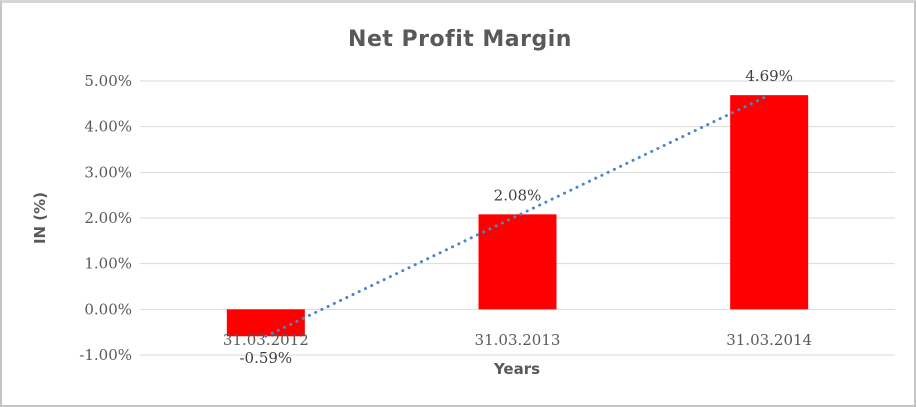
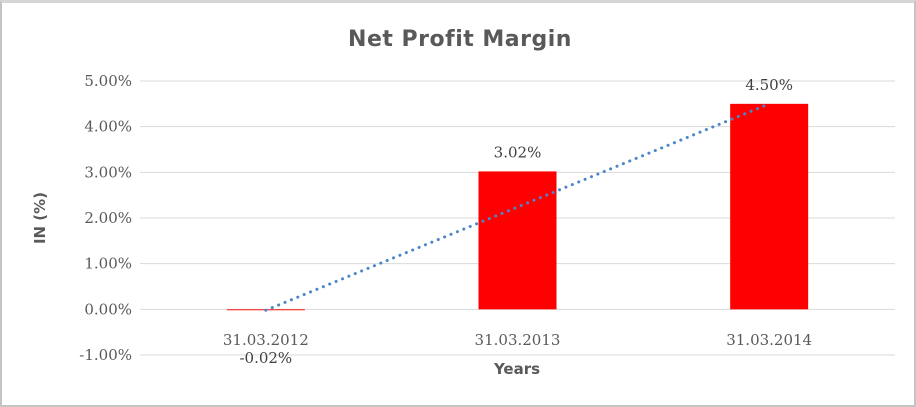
31.03.2012: -0.59% -> -0.02%
31.03.2013: 2.08% -> 3.02%
31.03.2014: 4.69% -> 4.50%
